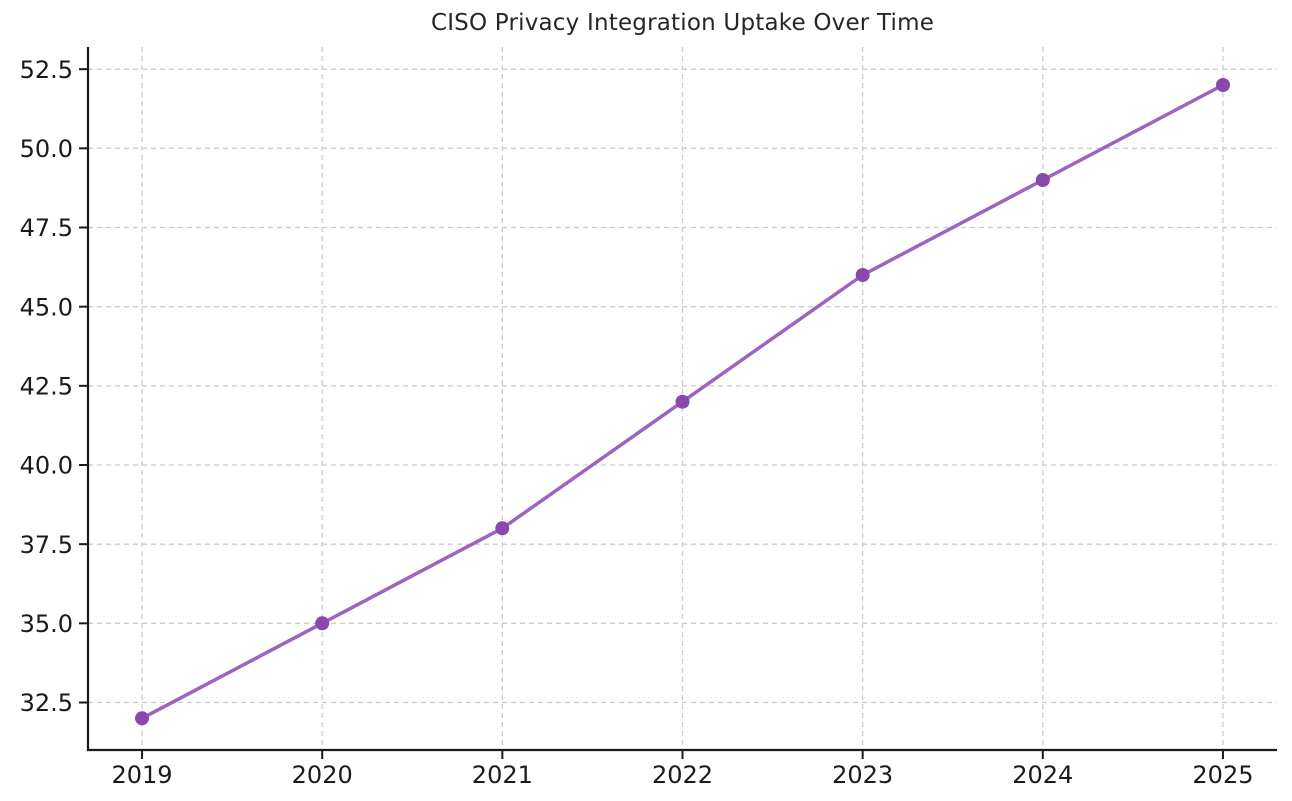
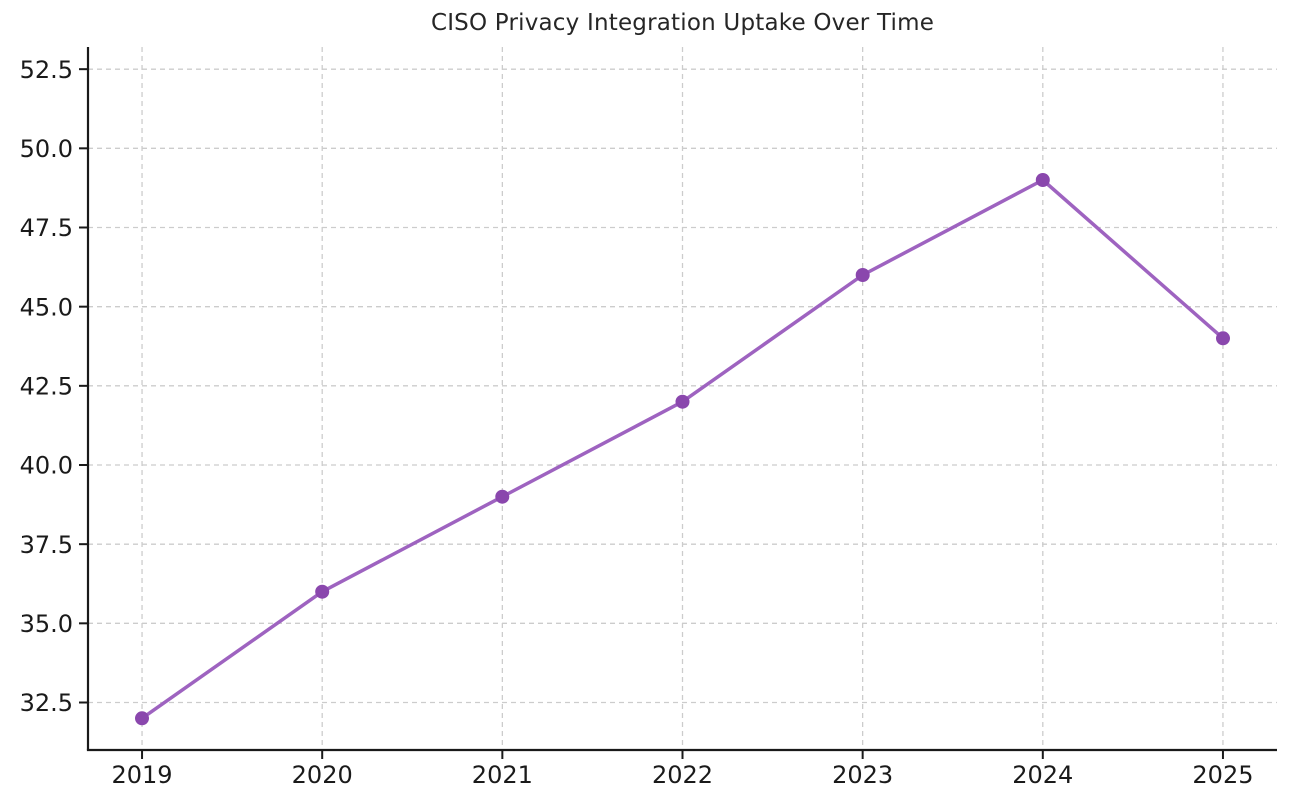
2020: 35 -> 36
2021: 38 -> 39
2025: 52 -> 44
